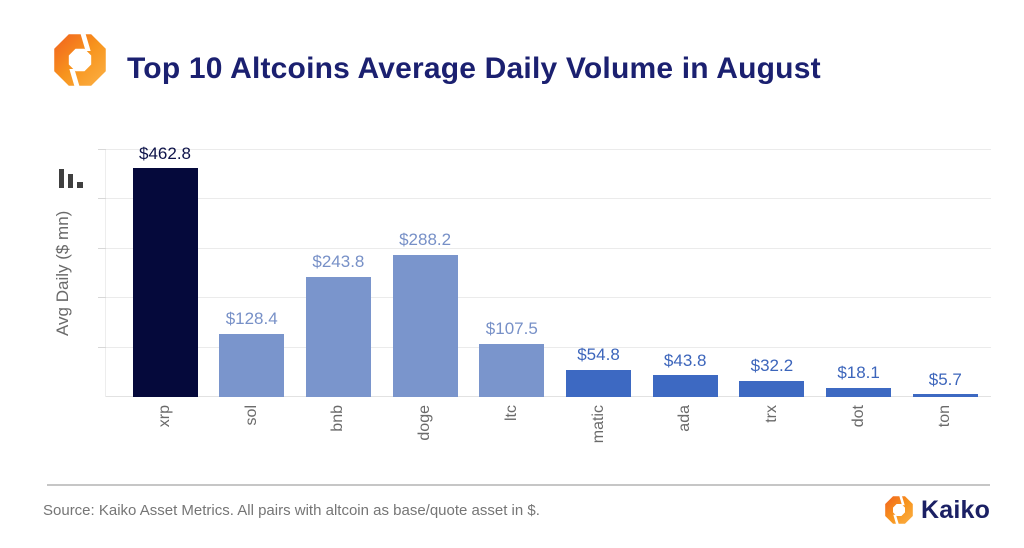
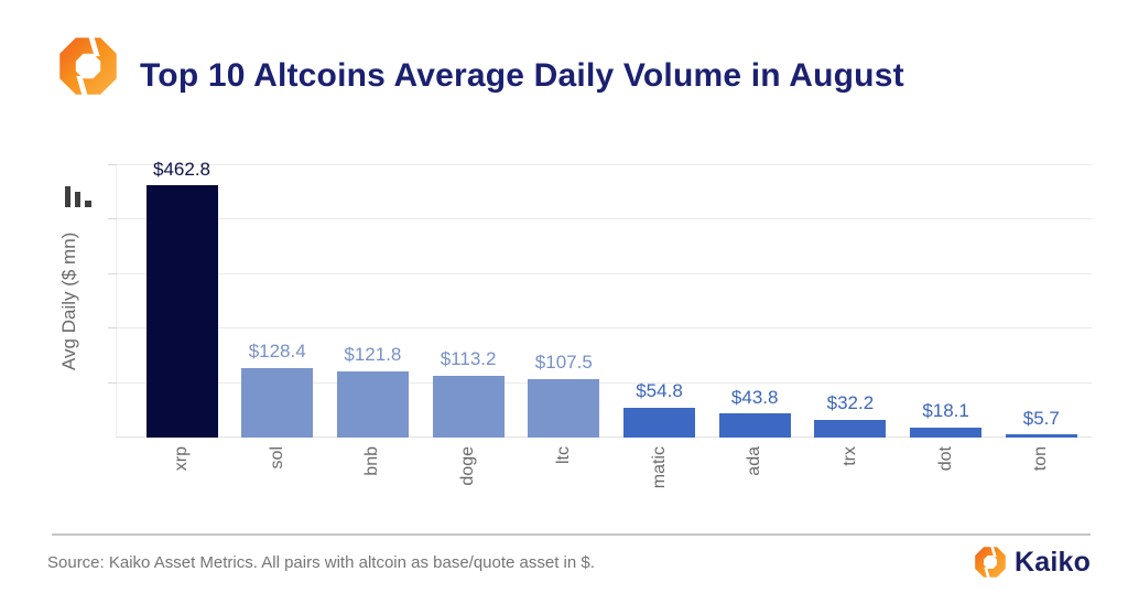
bnb: $243.8 -> $121.8
doge: $288.2 -> $113.2
